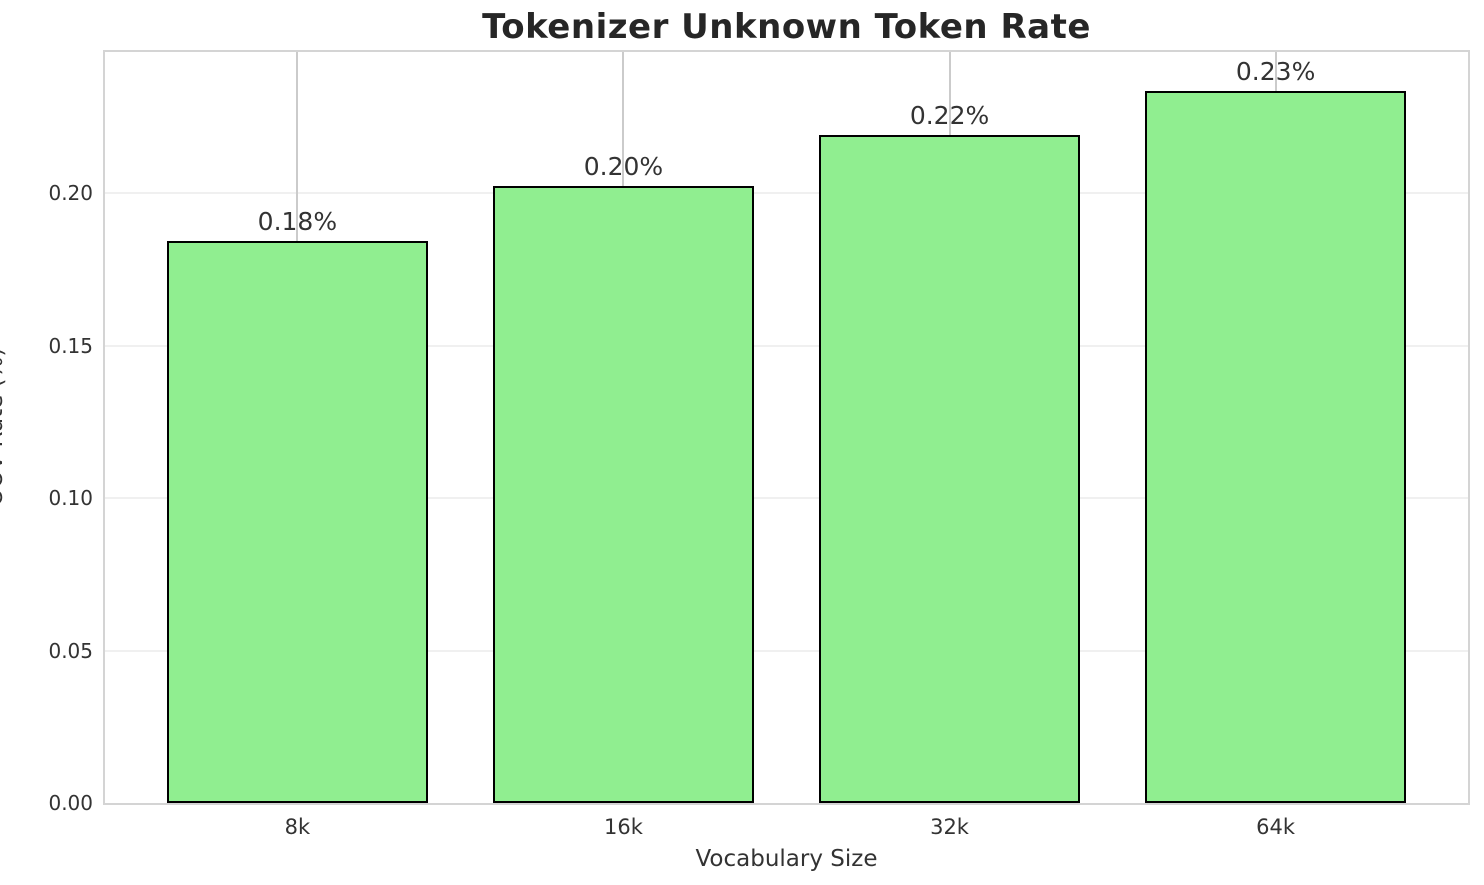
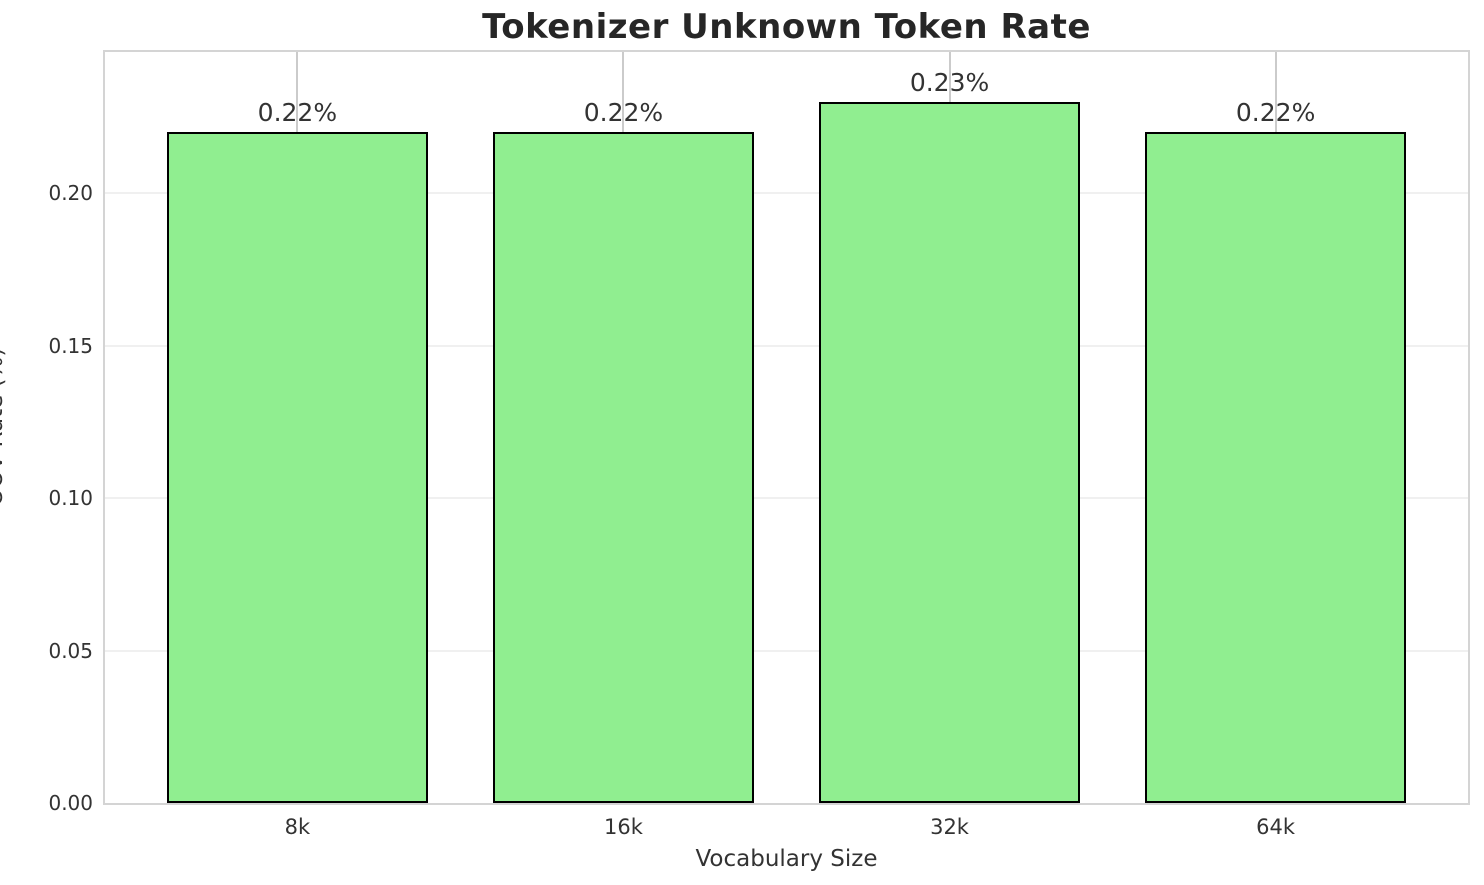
8k: 0.18% -> 0.22%
16k: 0.20% -> 0.22%
32k: 0.22% -> 0.23%
64k: 0.23% -> 0.22%
